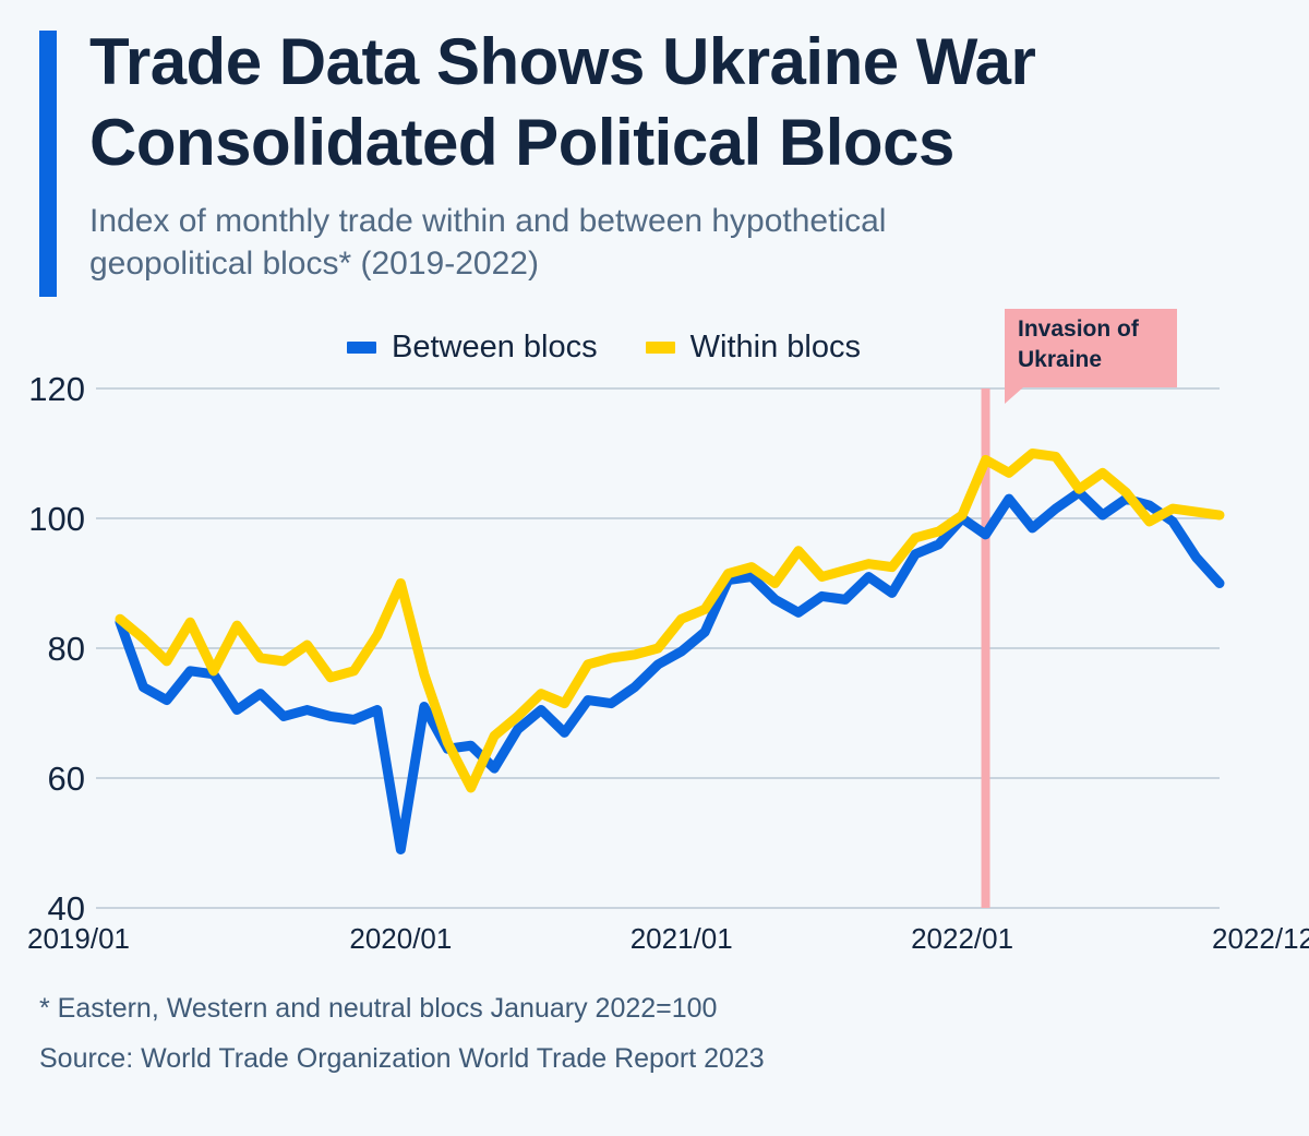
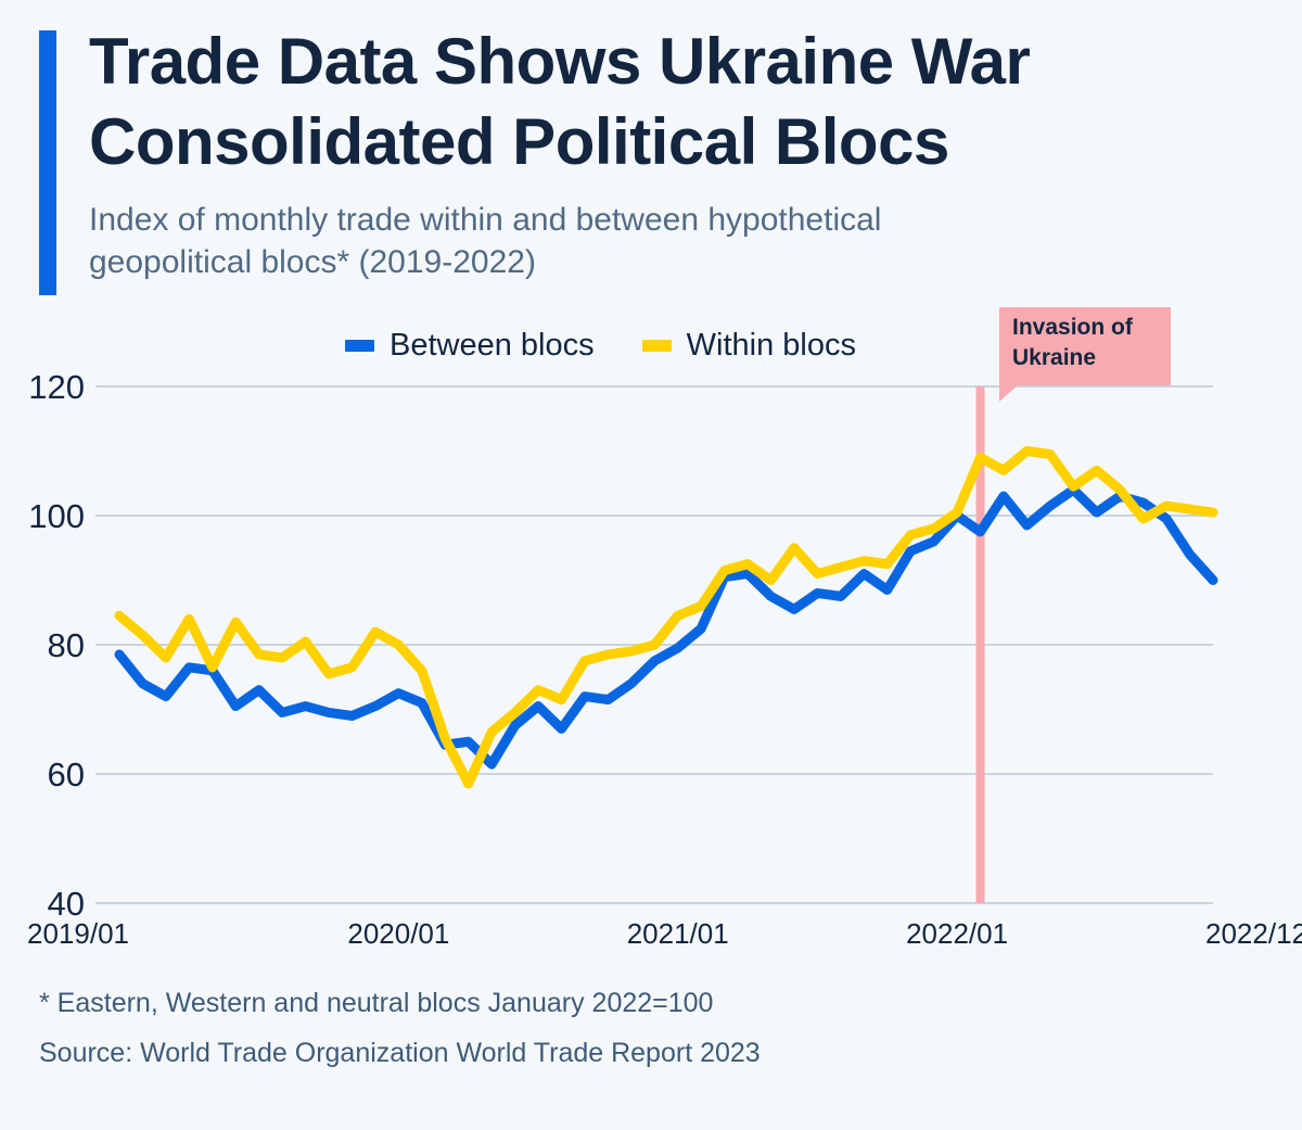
Between blocs/2019/01: 84 -> 78
Between blocs/2020/01: 49 -> 72
Within blocs/2020/01: 90 -> 80
